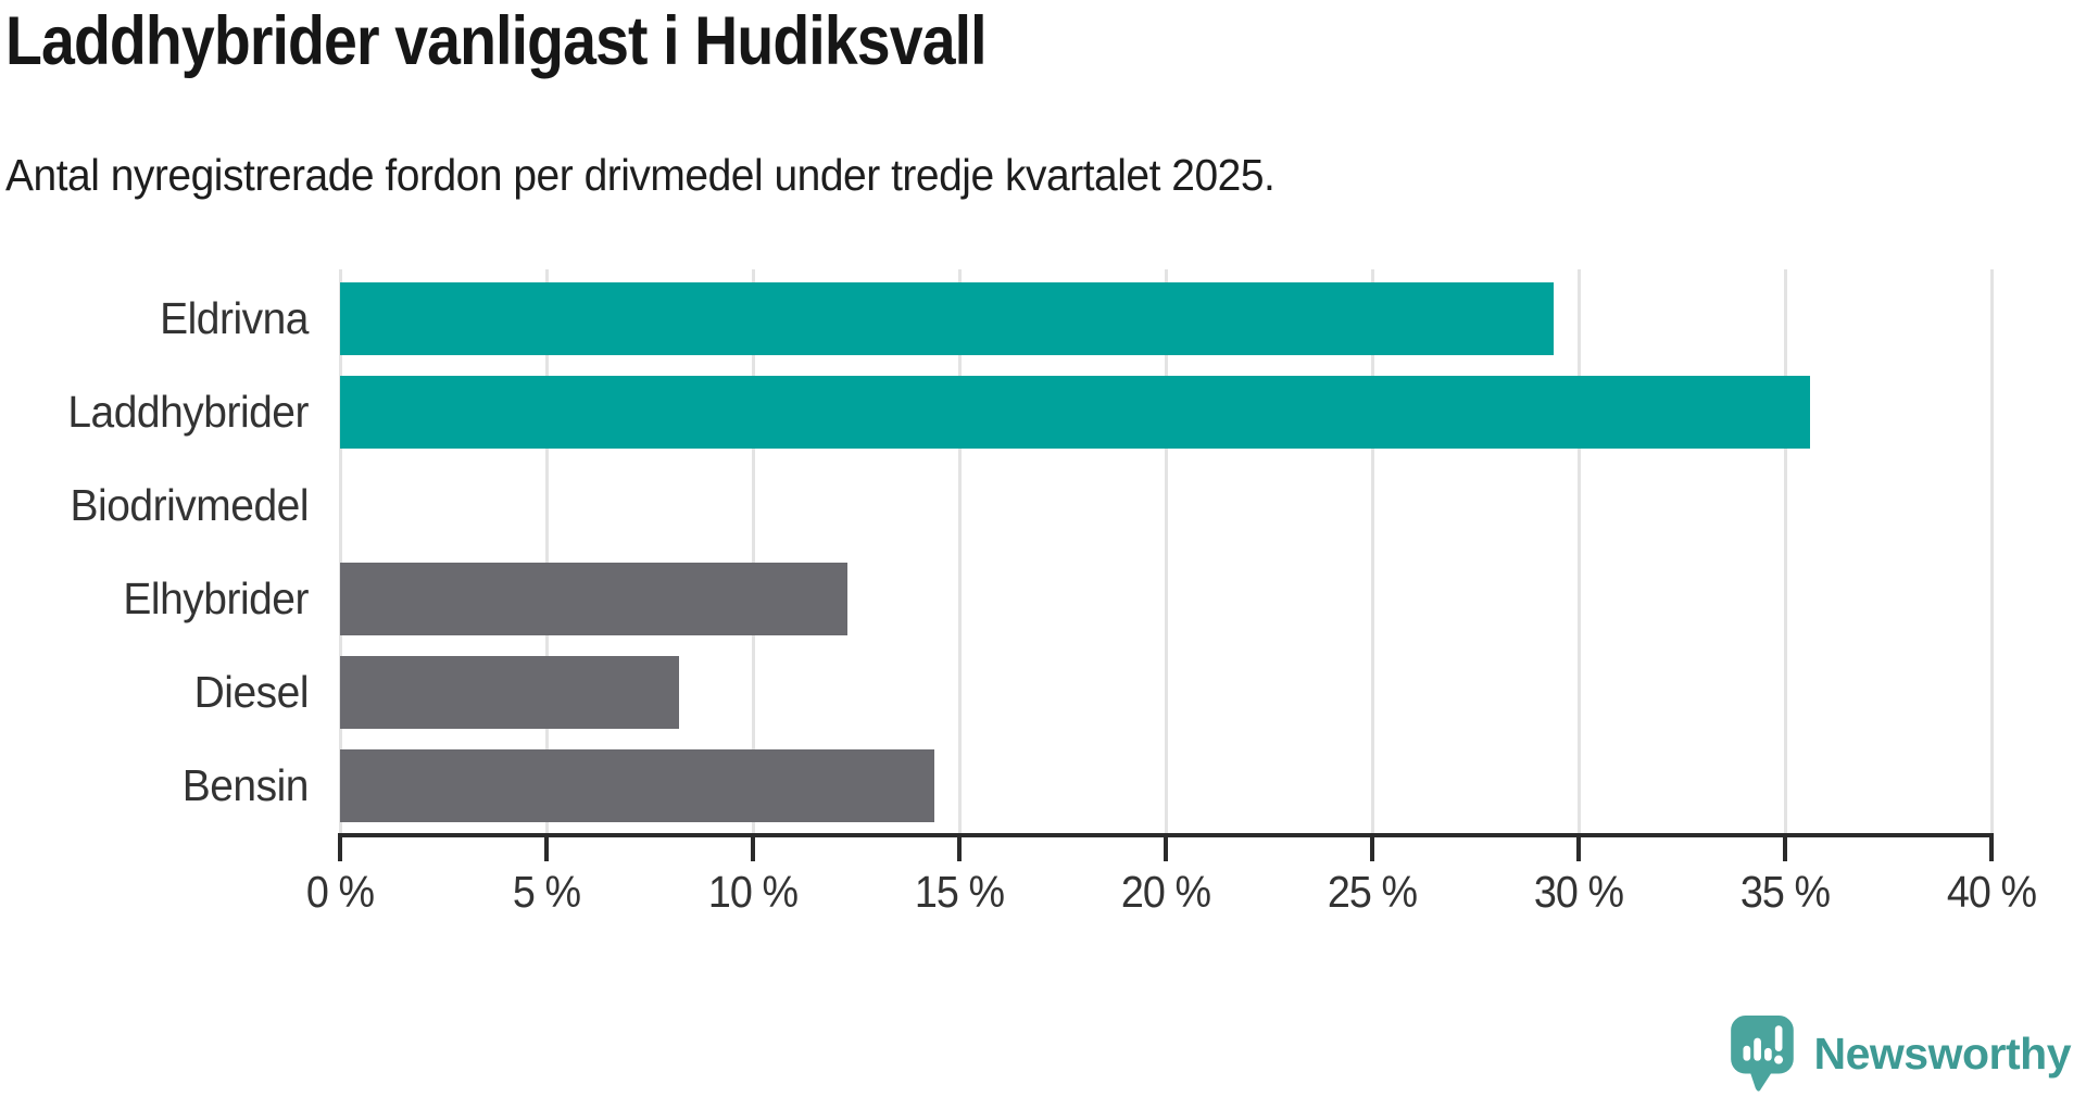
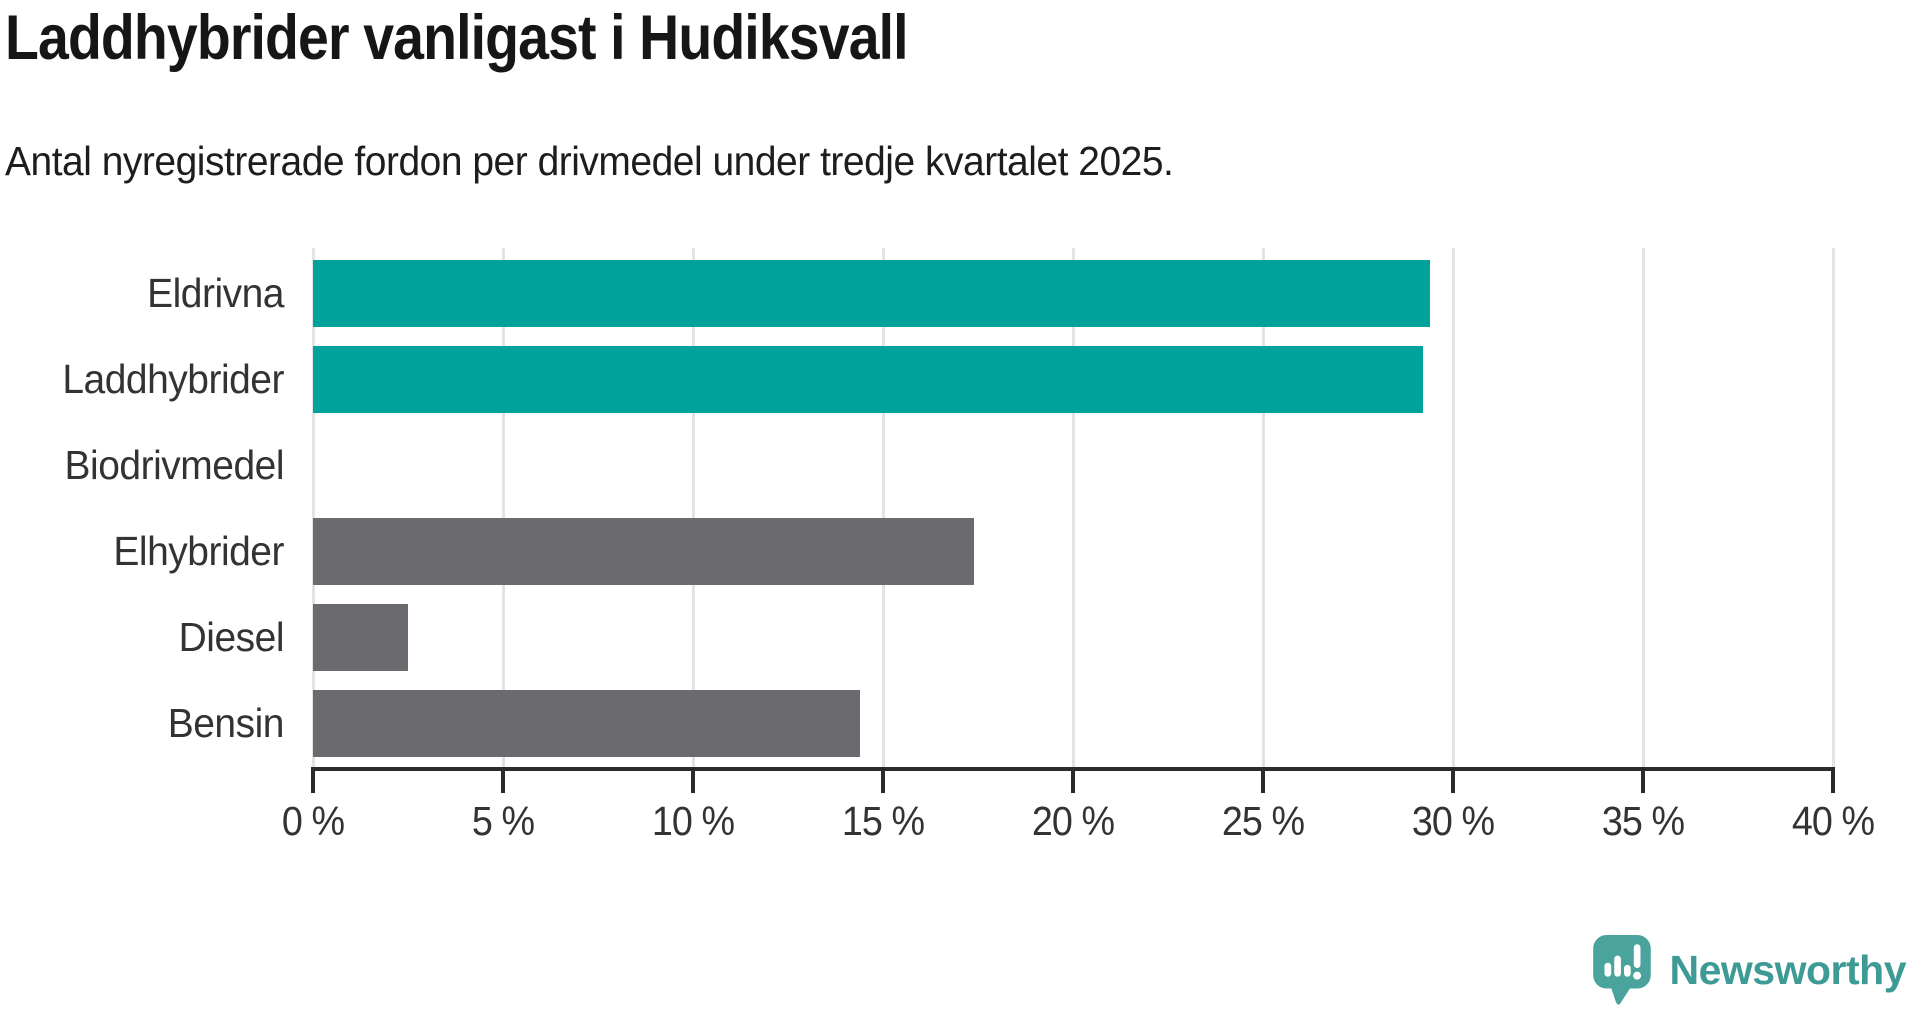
Laddhybrider: 35.6% -> 29.2%
Elhybrider: 12.3% -> 17.4%
Diesel: 8.2% -> 2.5%
